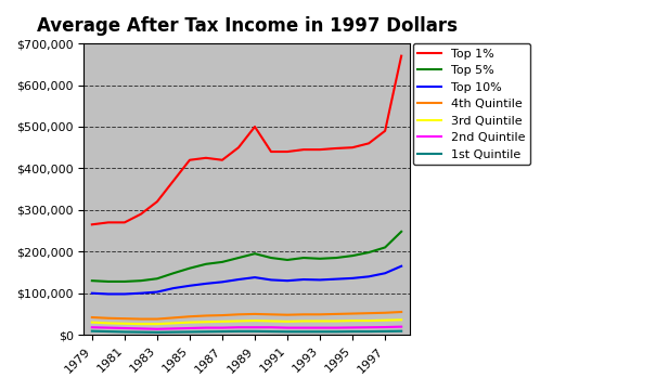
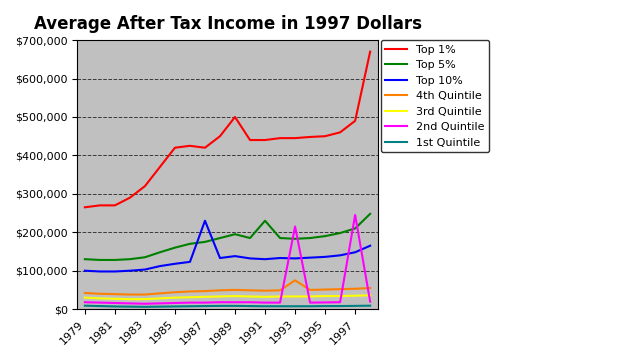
Top 10%/1987: $127,000 -> $230,000
Top 5%/1991: $180,000 -> $230,000
4th Quintile/1993: $49,000 -> $75,000
2nd Quintile/1993: $17,000 -> $215,000
2nd Quintile/1997: $18,000 -> $245,000
